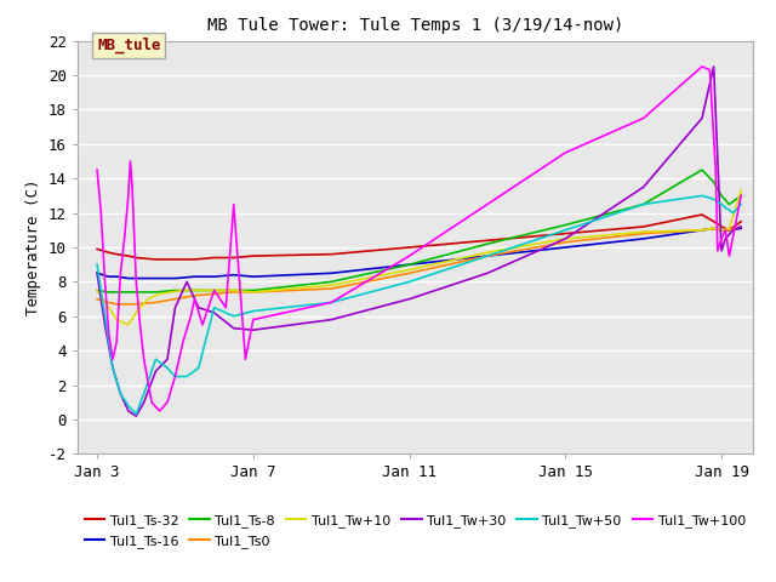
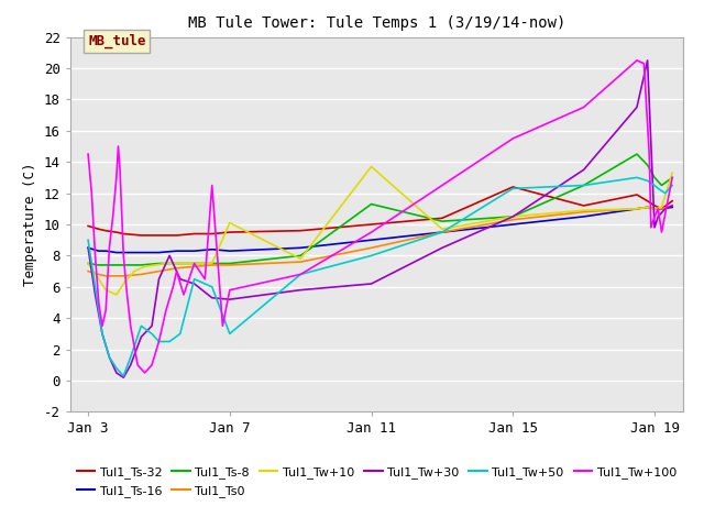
Tul1_Tw+10/Jan 7: 7.4 -> 10.1
Tul1_Tw+50/Jan 7: 6.3 -> 3.0
Tul1_Ts-8/Jan 11: 9.0 -> 11.3
Tul1_Tw+10/Jan 11: 8.7 -> 13.7
Tul1_Tw+30/Jan 11: 7.0 -> 6.2
Tul1_Ts-32/Jan 15: 10.8 -> 12.4
Tul1_Ts-8/Jan 15: 11.3 -> 10.5
Tul1_Tw+50/Jan 15: 11.0 -> 12.3
